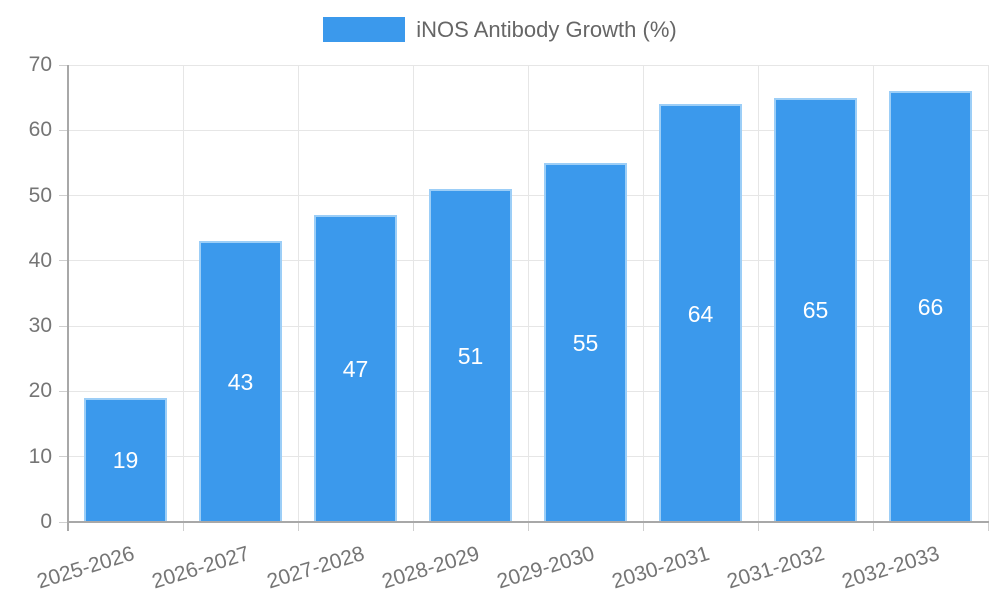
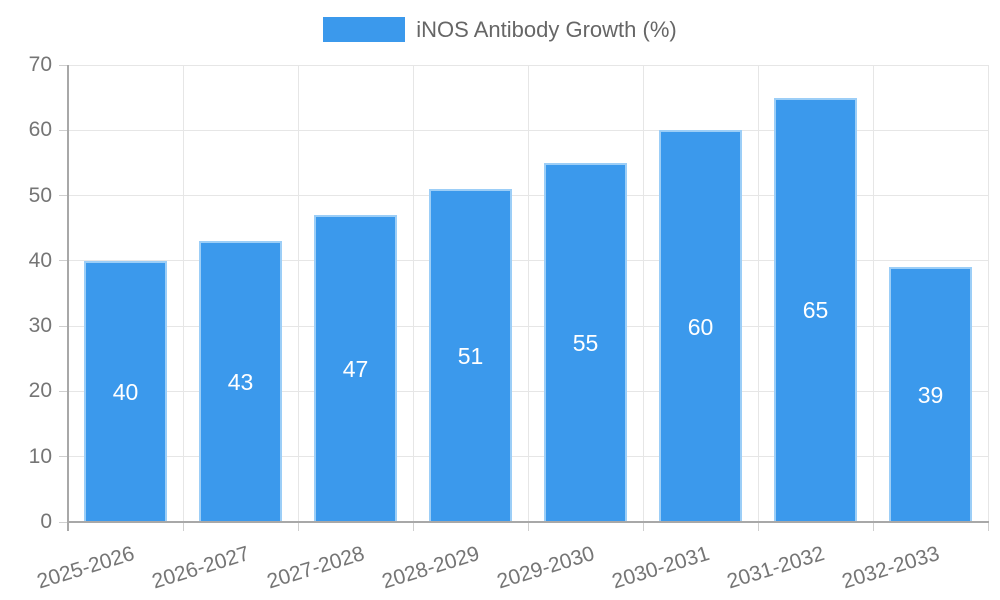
2025-2026: 19 -> 40
2030-2031: 64 -> 60
2032-2033: 66 -> 39
